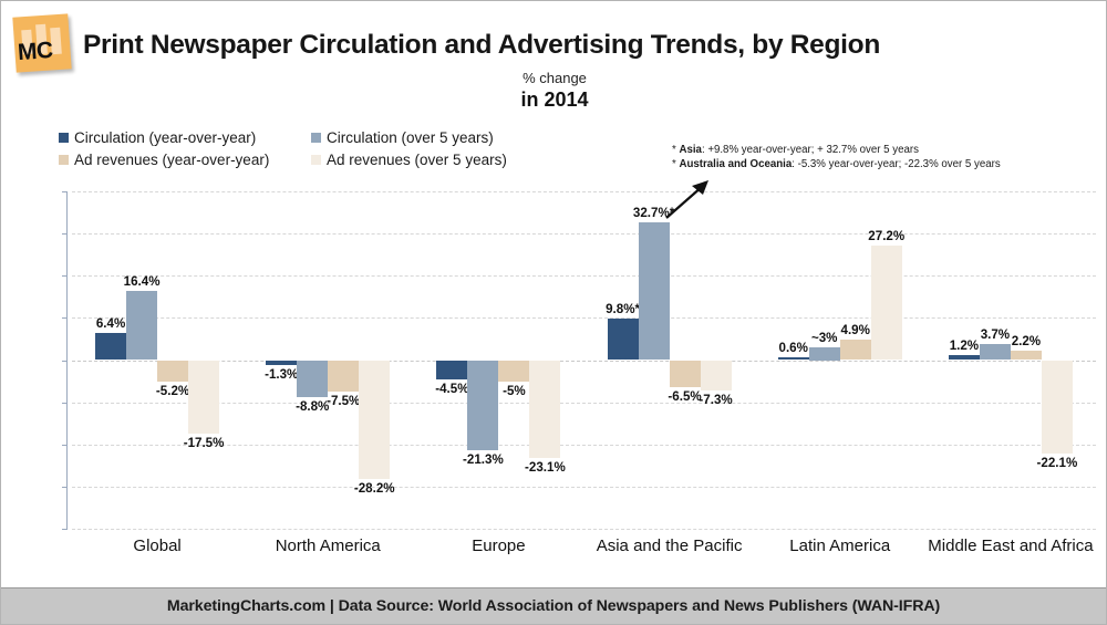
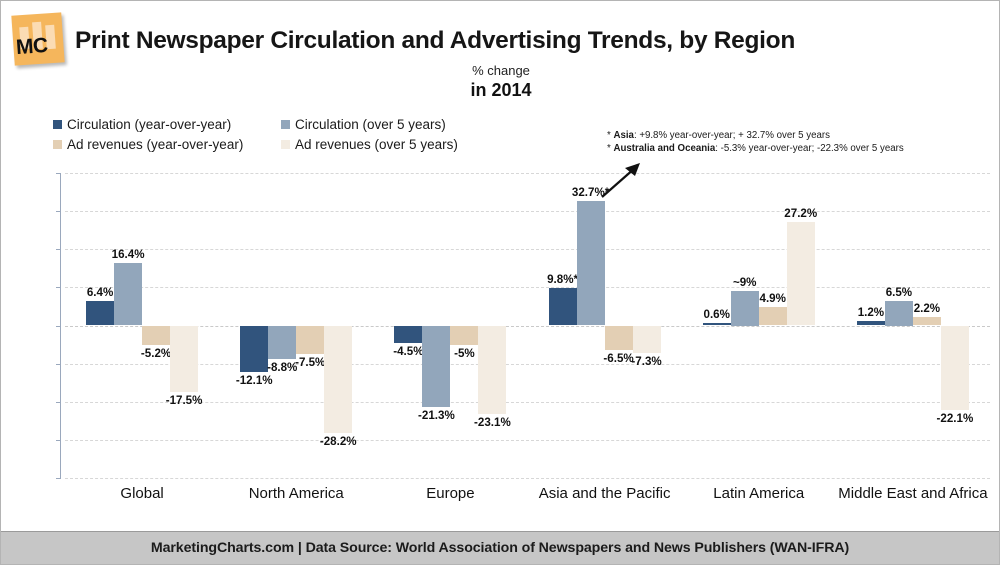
Circulation (year-over-year)/North America: -1.3% -> -12.1%
Circulation (over 5 years)/Latin America: 3 -> 9
Circulation (over 5 years)/Middle East and Africa: 3.7% -> 6.5%
